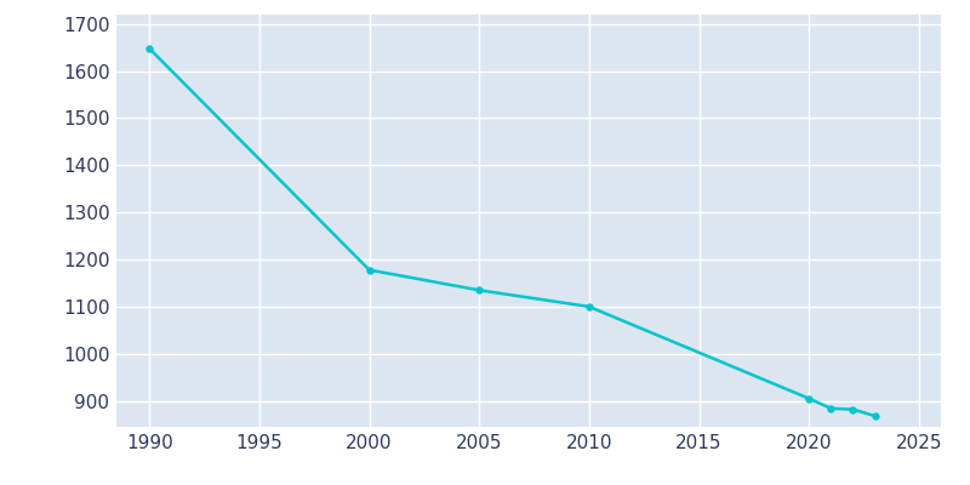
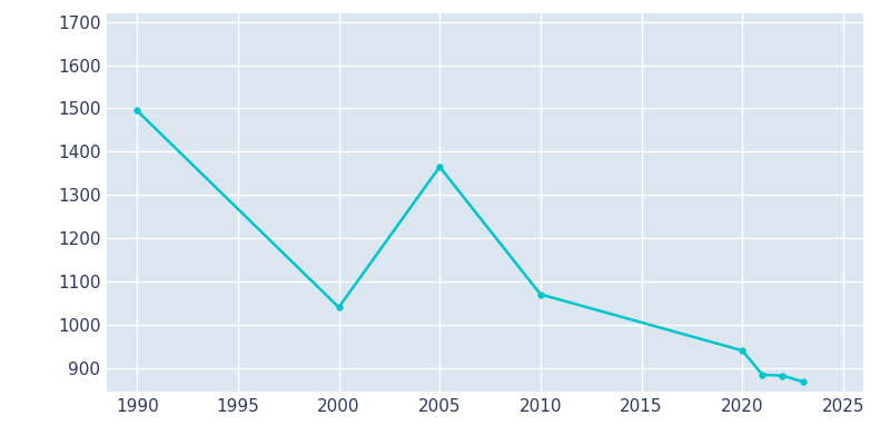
1990: 1648 -> 1495
2000: 1178 -> 1040
2005: 1135 -> 1365
2010: 1100 -> 1070
2020: 905 -> 940
